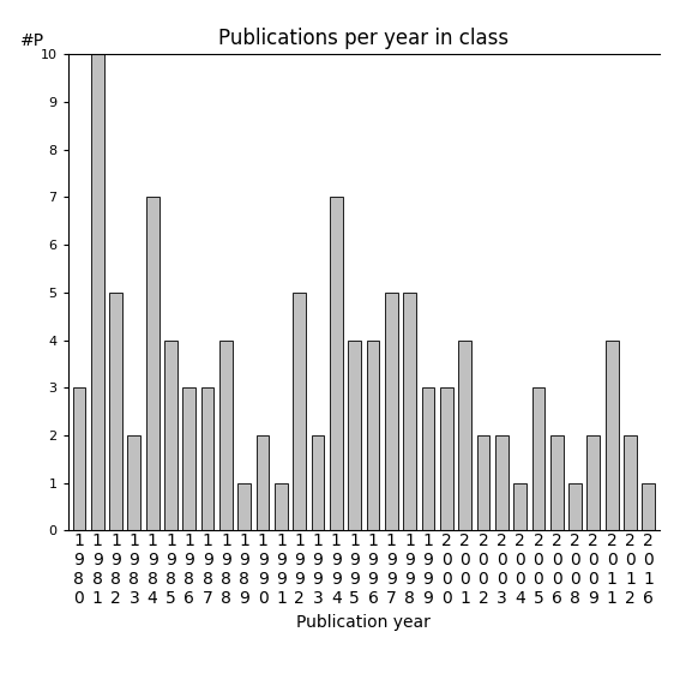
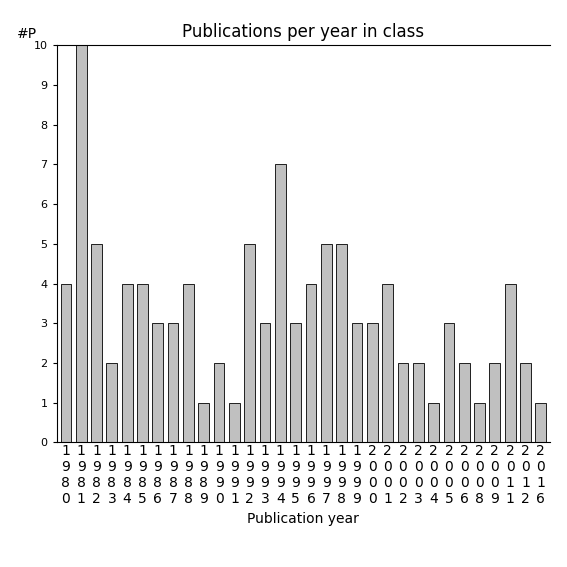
1 9 8 0: 3 -> 4
1 9 8 4: 7 -> 4
1 9 9 3: 2 -> 3
1 9 9 5: 4 -> 3
